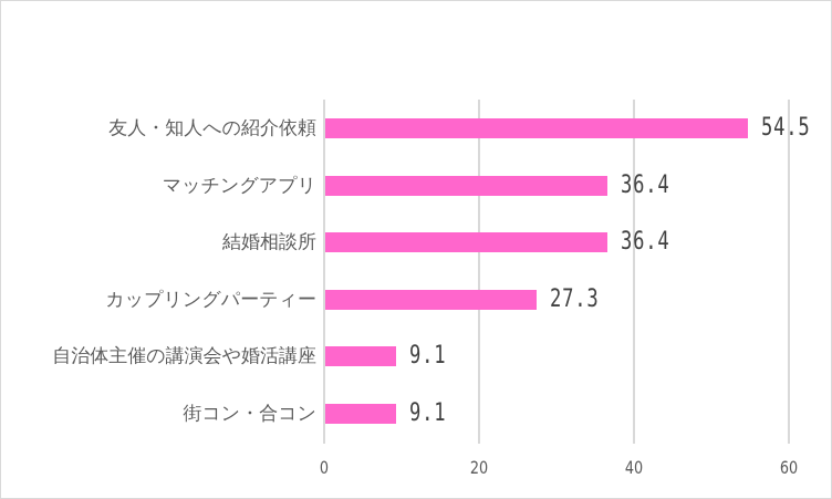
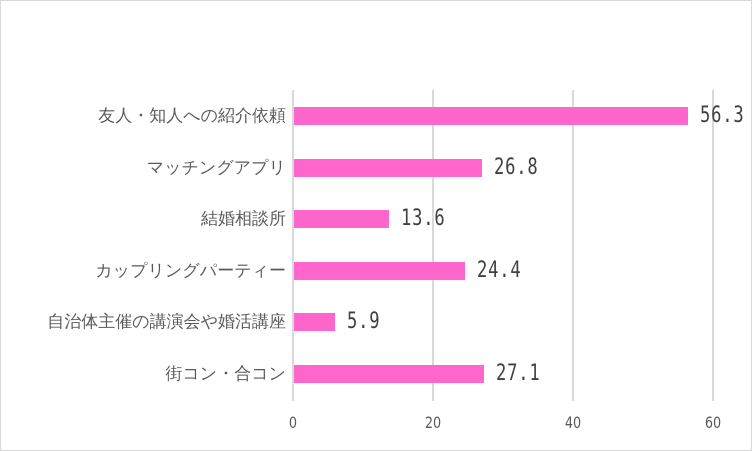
友人・知人への紹介依頼: 54.5 -> 56.3
マッチングアプリ: 36.4 -> 26.8
結婚相談所: 36.4 -> 13.6
カップリングパーティー: 27.3 -> 24.4
自治体主催の講演会や婚活講座: 9.1 -> 5.9
街コン・合コン: 9.1 -> 27.1
